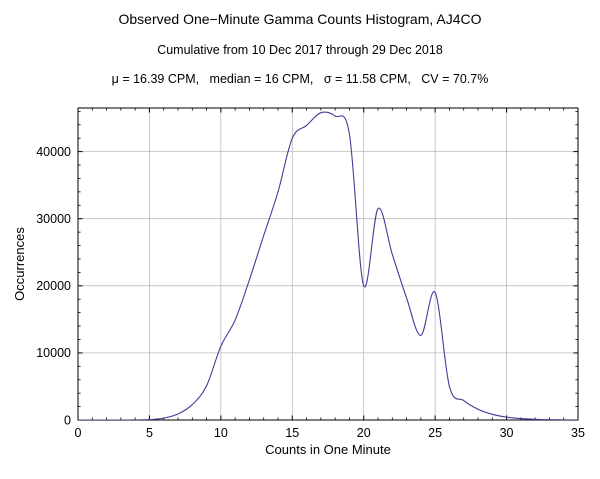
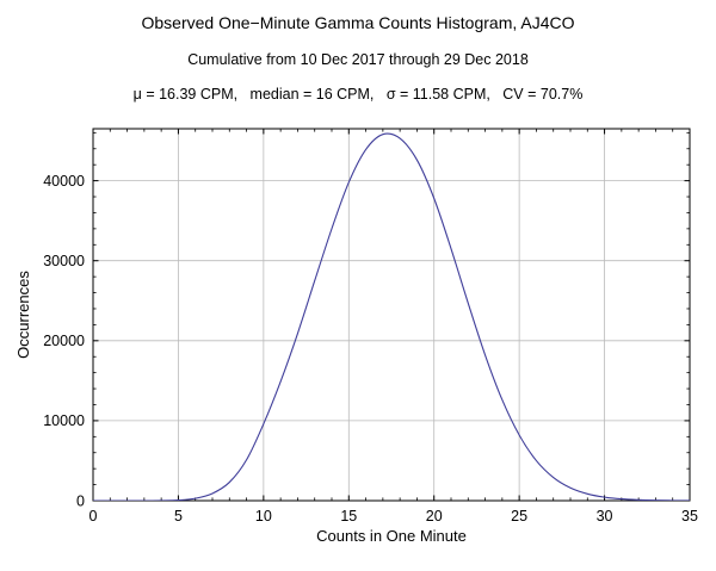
10: 11000 -> 10000
15: 42000 -> 40000
20: 20000 -> 38000
25: 19000 -> 8000
